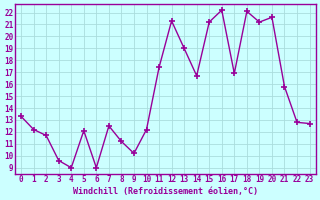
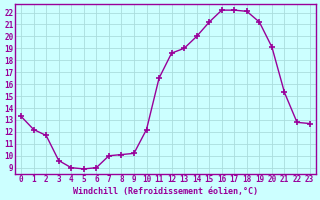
5: 12.1 -> 8.9
7: 12.5 -> 10.0
8: 11.2 -> 10.1
11: 17.4 -> 16.5
12: 21.3 -> 18.6
14: 16.7 -> 20.0
17: 16.9 -> 22.2
20: 21.6 -> 19.1
21: 15.8 -> 15.3
